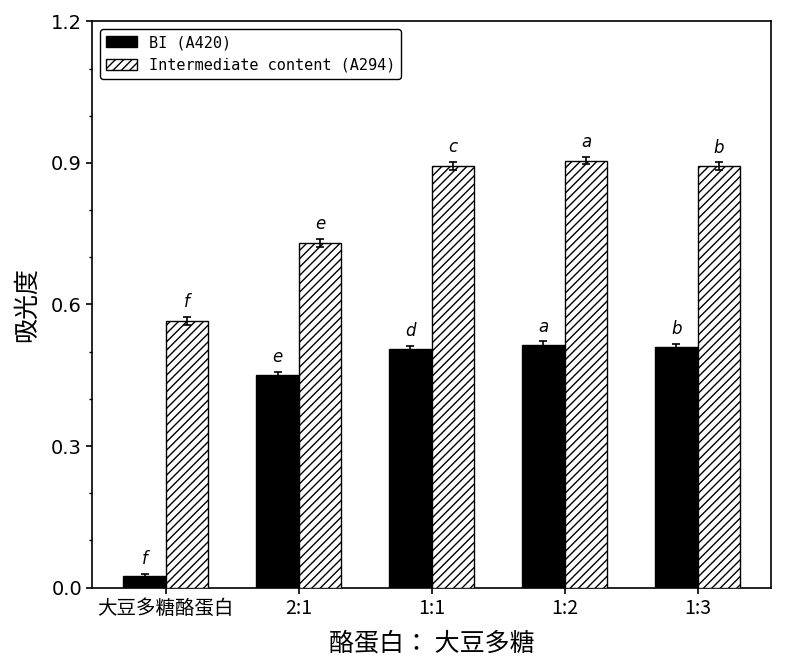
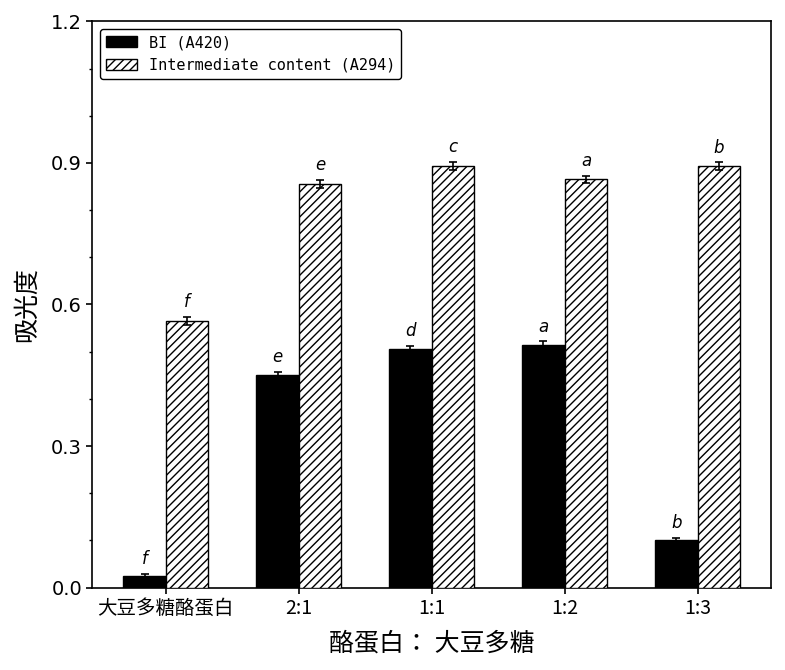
Intermediate content (A294)/2:1: 0.730 -> 0.855
Intermediate content (A294)/1:2: 0.905 -> 0.865
BI (A420)/1:3: 0.510 -> 0.100
